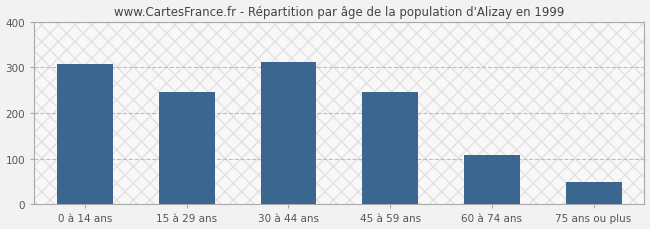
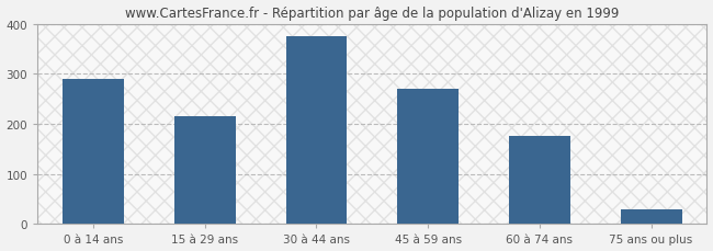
0 à 14 ans: 308 -> 290
15 à 29 ans: 246 -> 215
30 à 44 ans: 311 -> 375
45 à 59 ans: 246 -> 270
60 à 74 ans: 108 -> 175
75 ans ou plus: 50 -> 30
